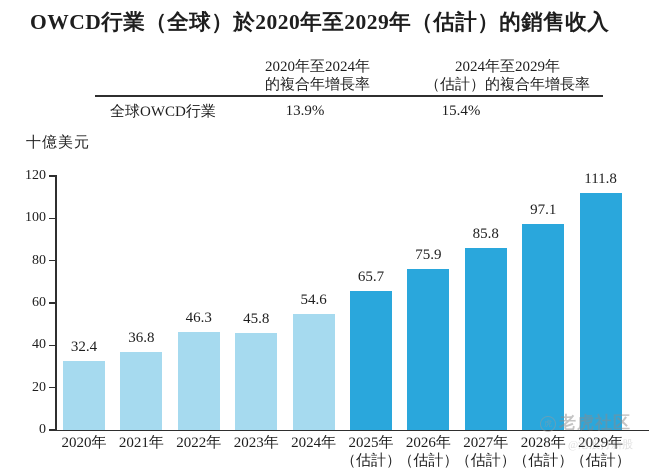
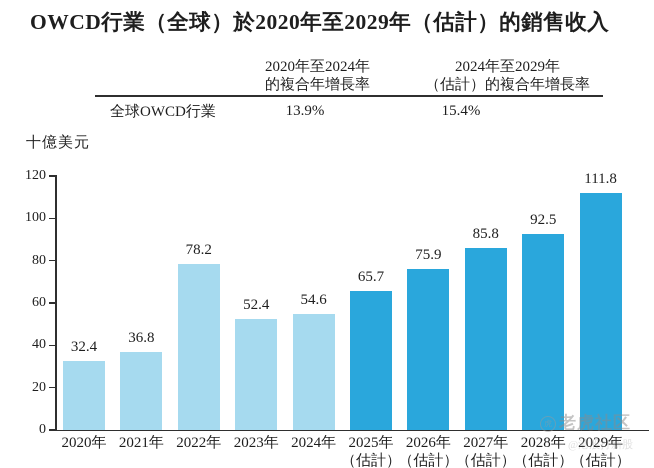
2022年: 46.3 -> 78.2
2023年: 45.8 -> 52.4
2028年: 97.1 -> 92.5
